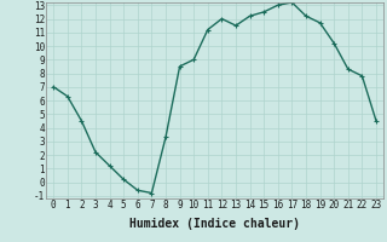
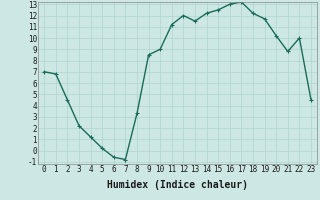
1: 6.3 -> 6.8
21: 8.3 -> 8.8
22: 7.8 -> 10.0
